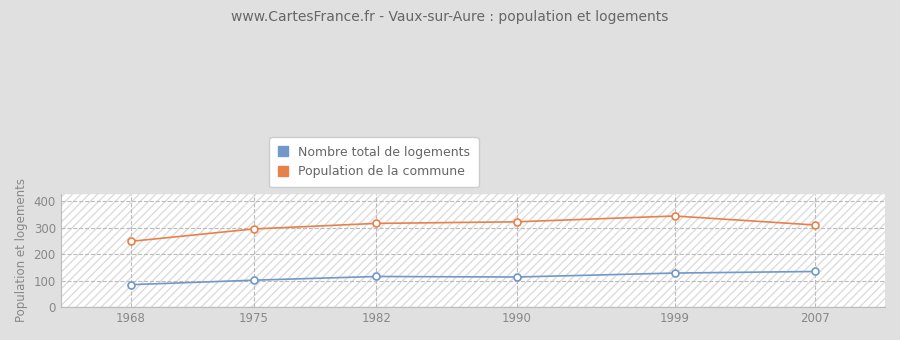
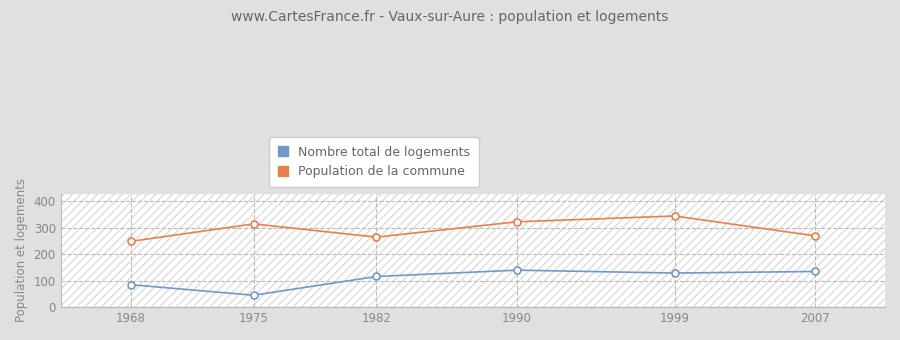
Nombre total de logements/1975: 102 -> 45
Population de la commune/1975: 296 -> 315
Population de la commune/1982: 317 -> 265
Nombre total de logements/1990: 114 -> 140
Population de la commune/2007: 311 -> 270
